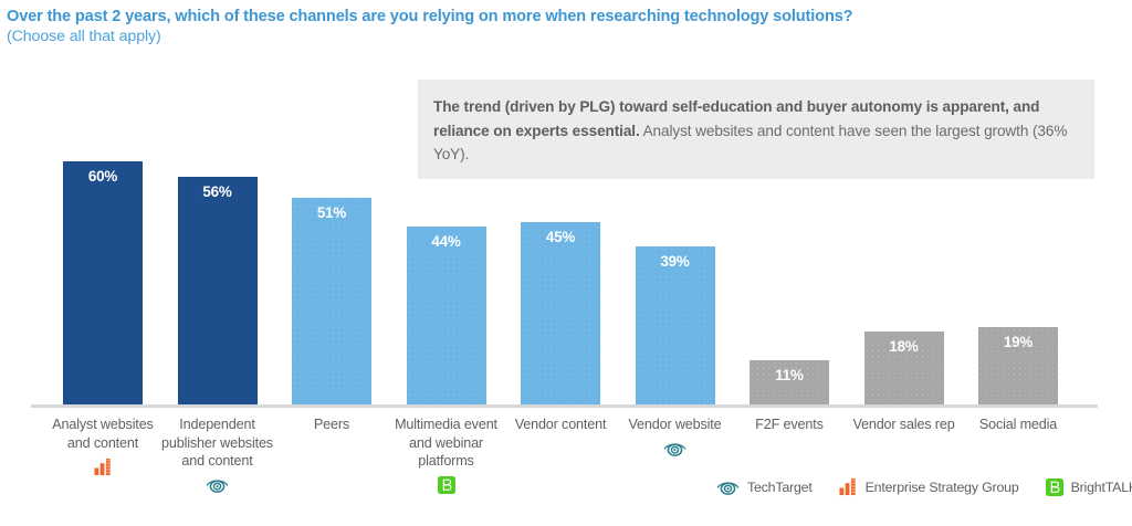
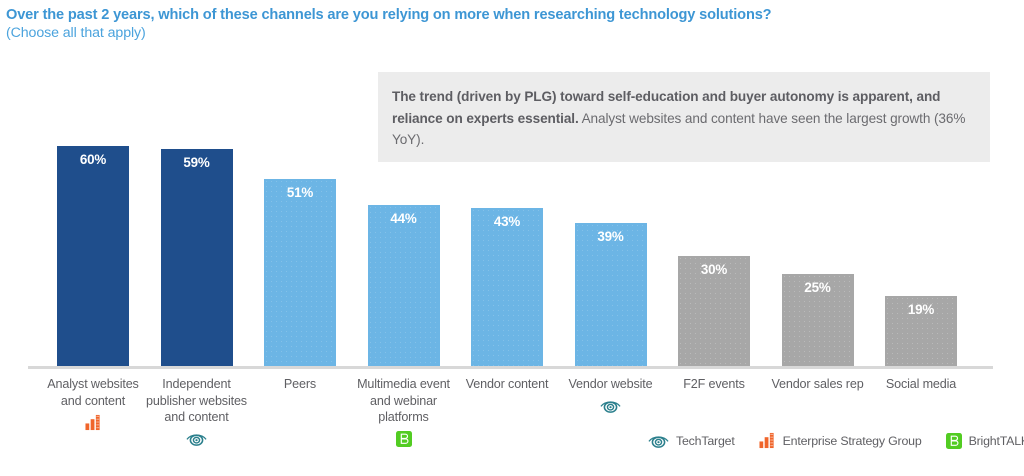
Independent publisher websites and content: 56% -> 59%
Vendor content: 45% -> 43%
F2F events: 11% -> 30%
Vendor sales rep: 18% -> 25%
